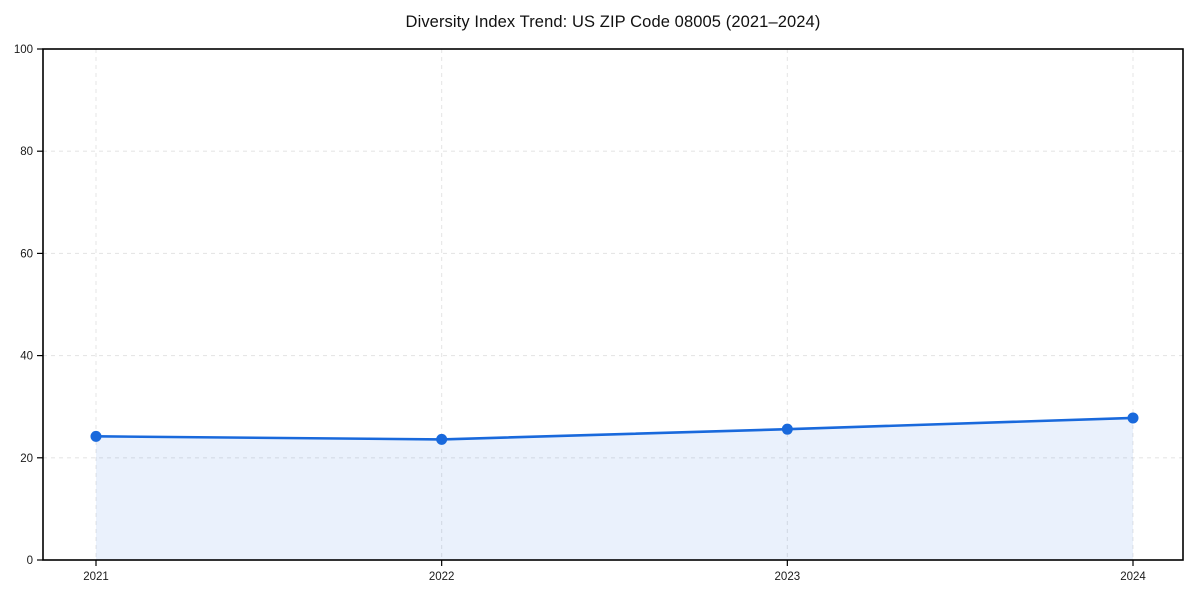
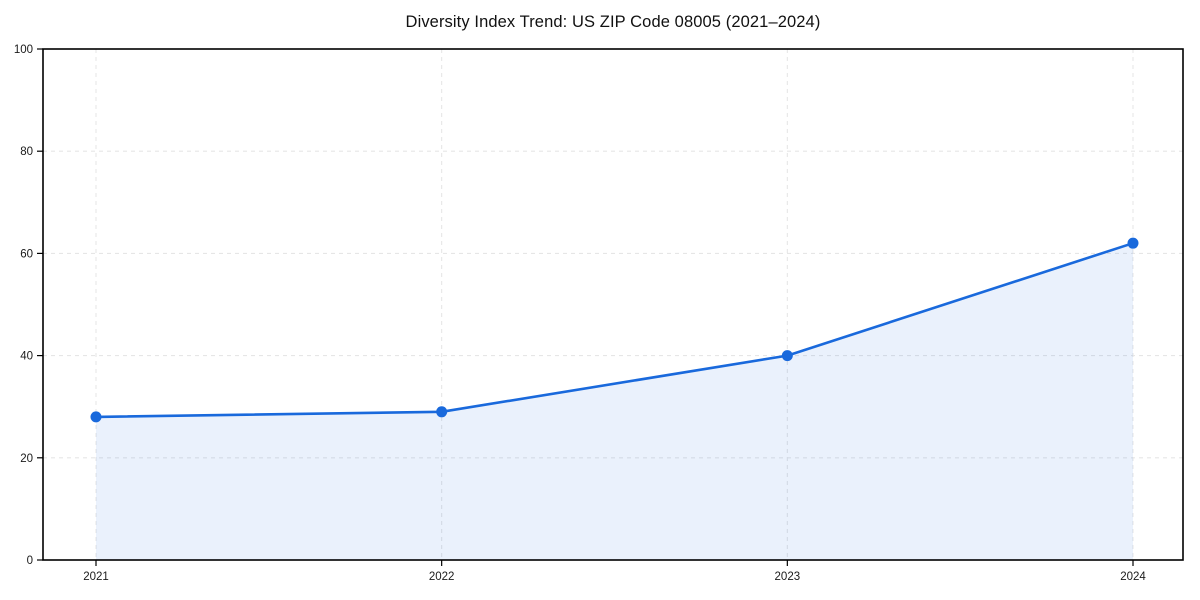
2021: 24 -> 28
2022: 24 -> 29
2023: 26 -> 40
2024: 28 -> 62
